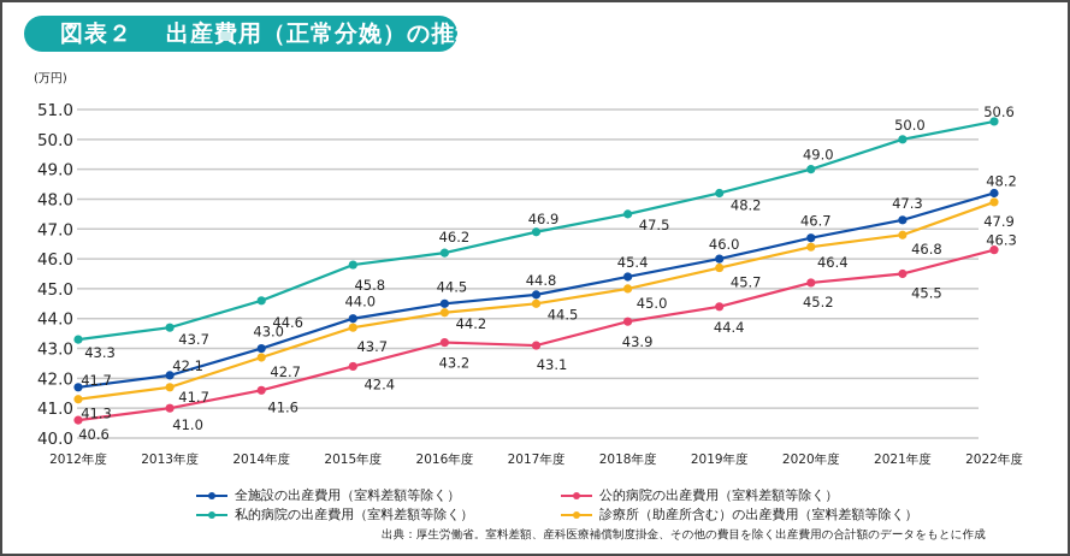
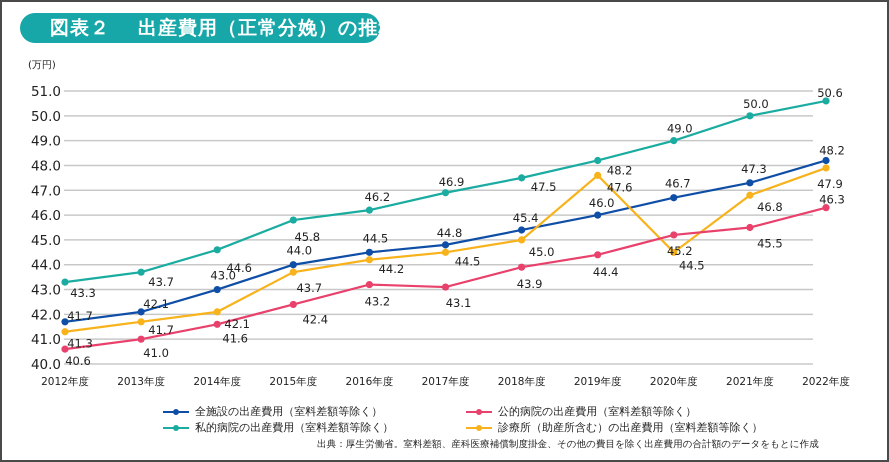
診療所（助産所含む）の出産費用（室料差額等除く）/2014年度: 42.7 -> 42.1
診療所（助産所含む）の出産費用（室料差額等除く）/2019年度: 45.7 -> 47.6
診療所（助産所含む）の出産費用（室料差額等除く）/2020年度: 46.4 -> 44.5
